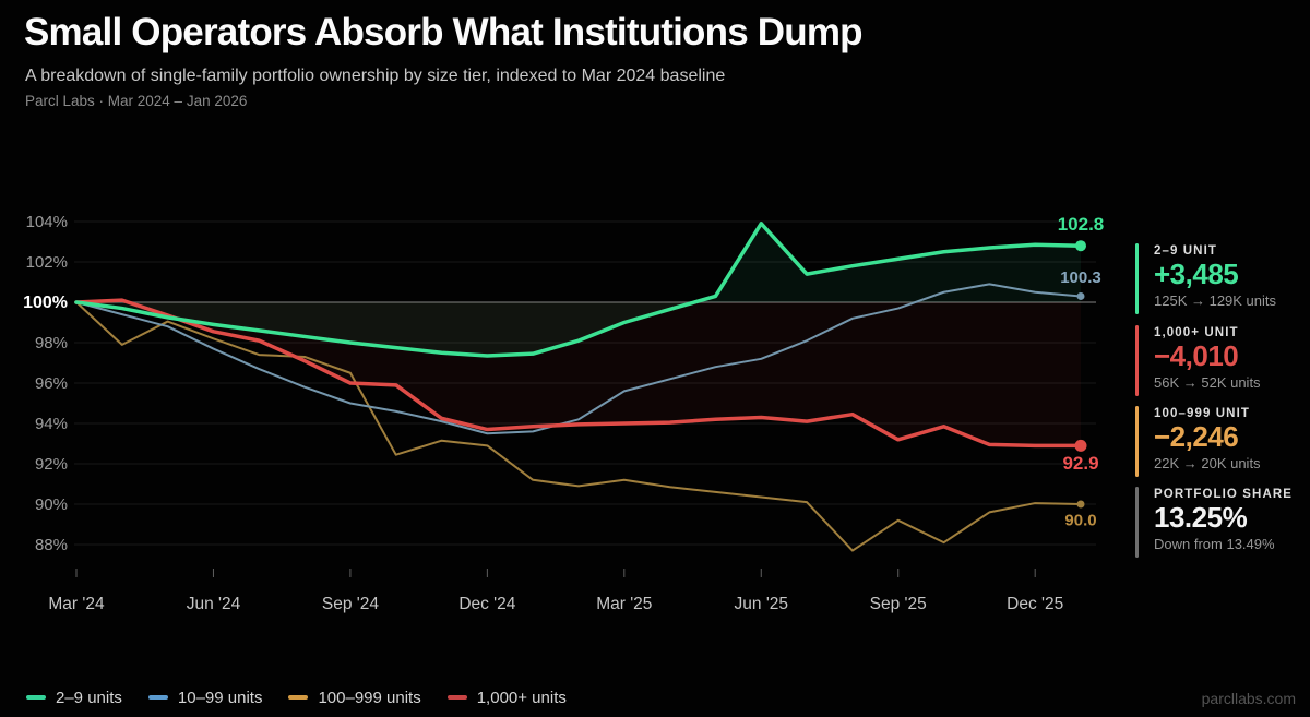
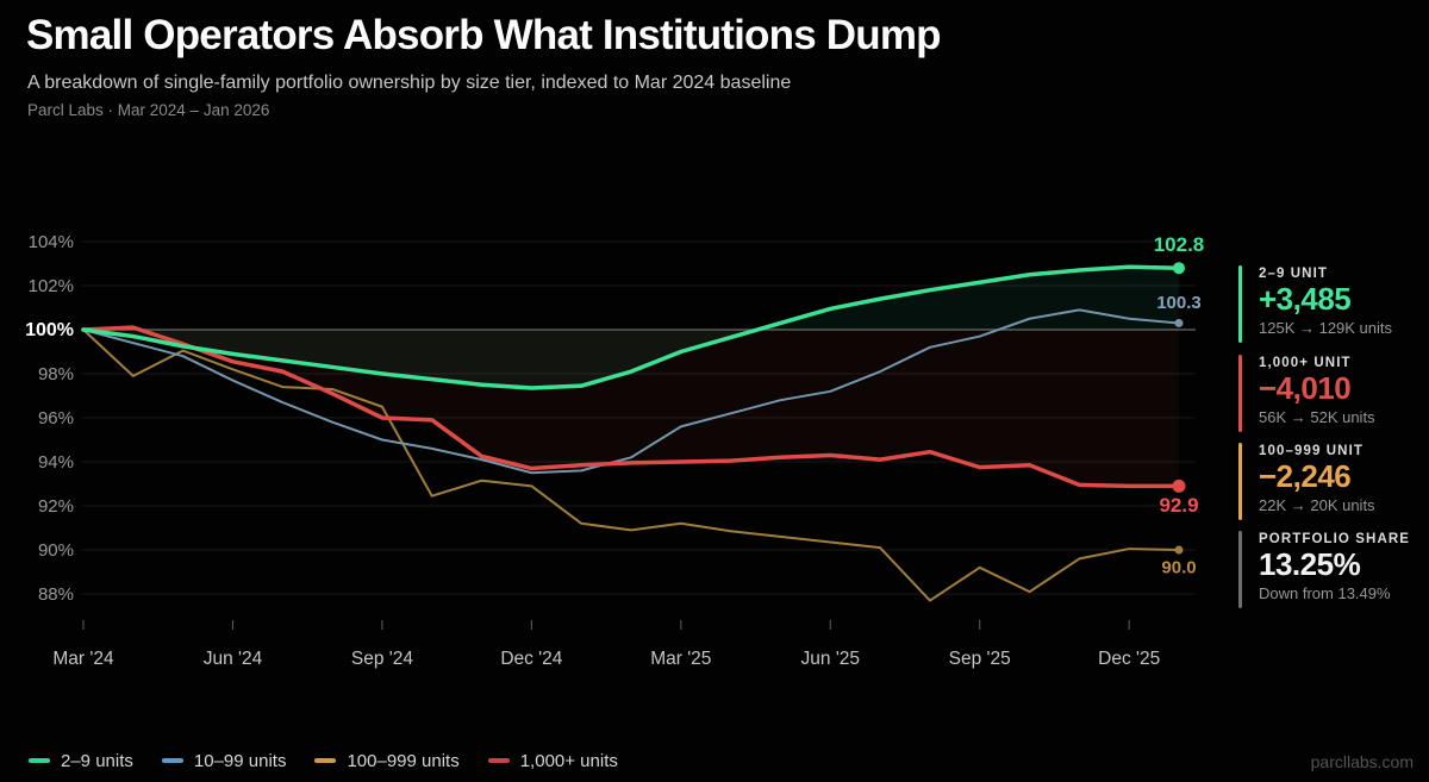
2–9 units/Jun '25: 103.9% -> 101.0%
1,000+ units/Sep '25: 93.2% -> 93.8%
